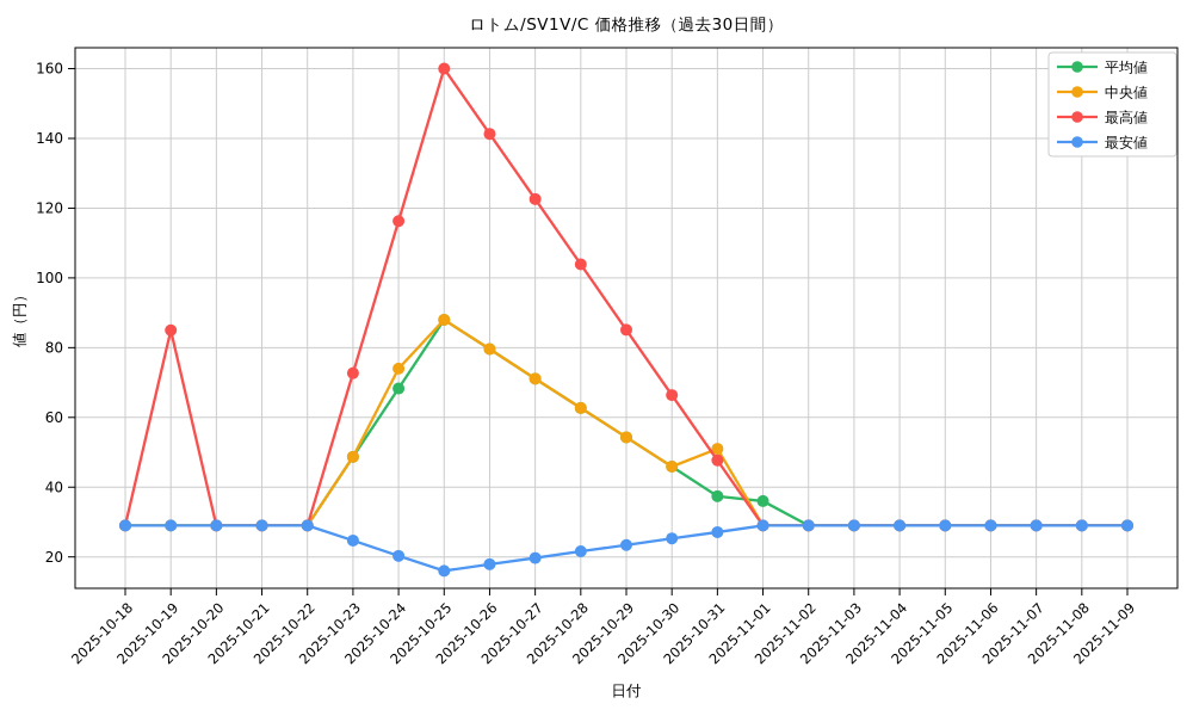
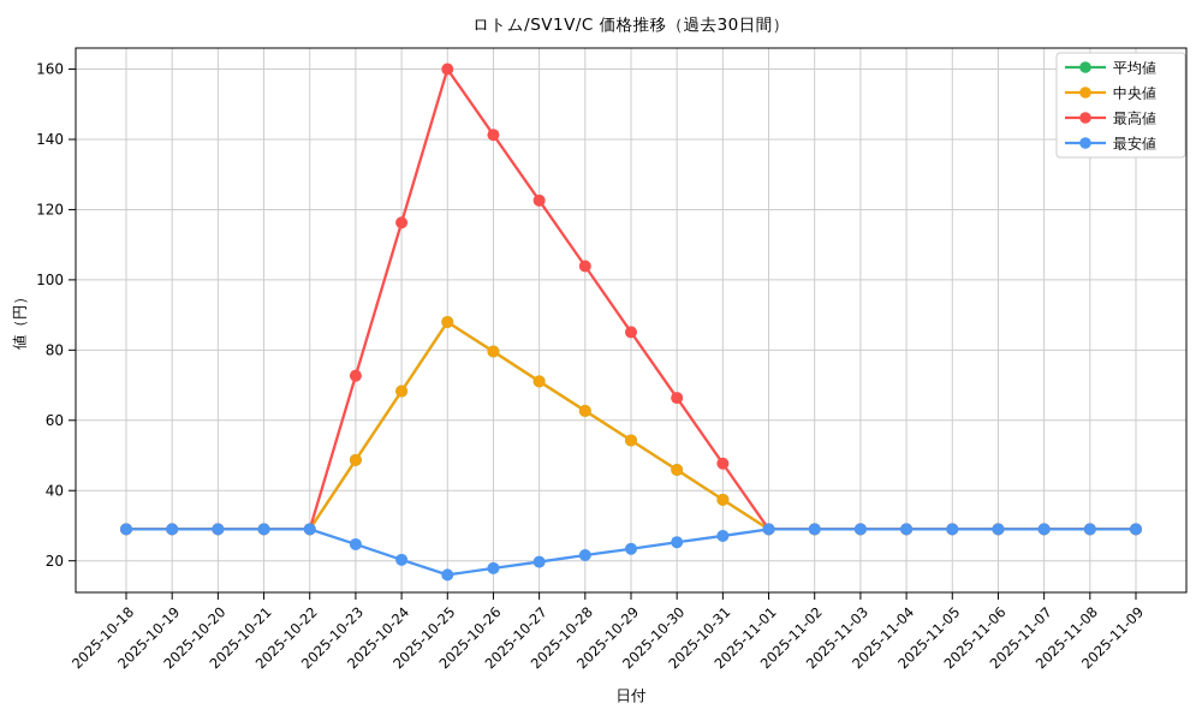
最高値/2025-10-19: 85 -> 29
中央値/2025-10-24: 74 -> 68
中央値/2025-10-31: 51 -> 37
平均値/2025-11-01: 36 -> 29
